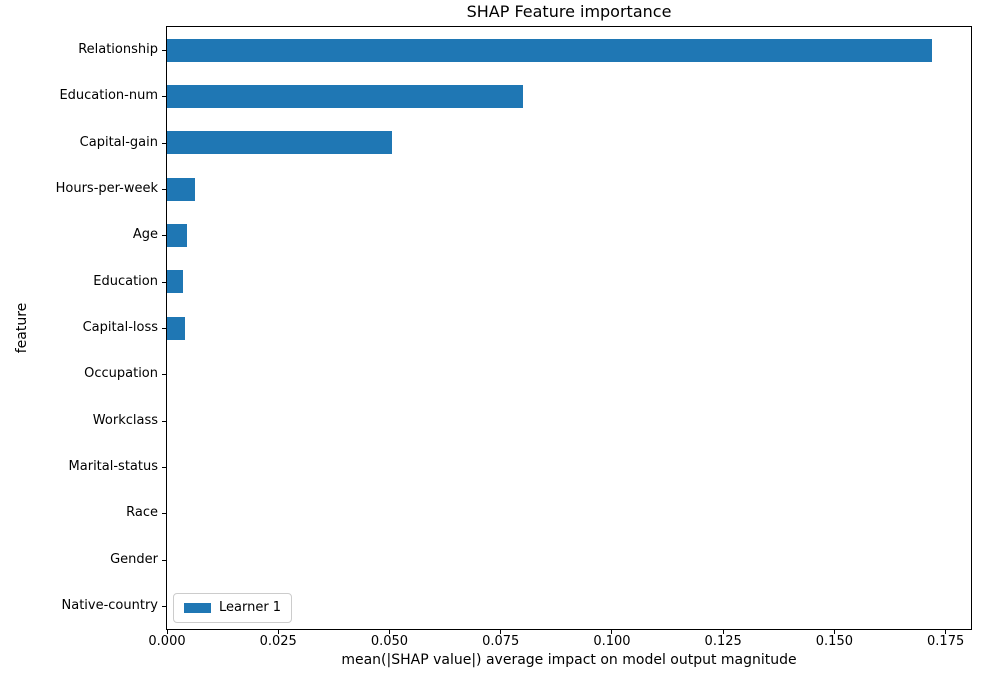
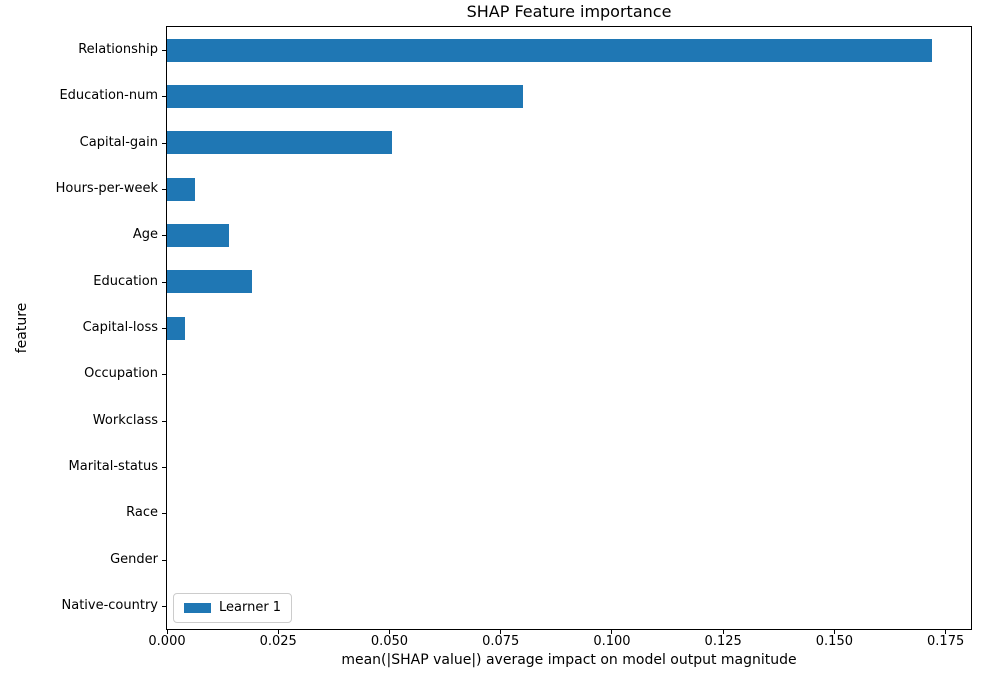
Age: 0.005 -> 0.014
Education: 0.004 -> 0.019
